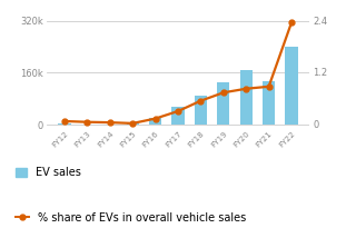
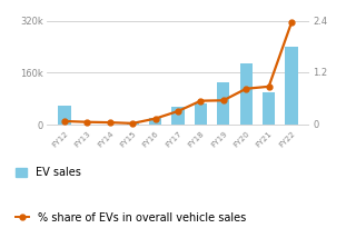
EV sales/FY12: 2k -> 60k
EV sales/FY18: 90k -> 65k
% share of EVs in overall vehicle sales/FY19: 0.73 -> 0.55
EV sales/FY20: 168k -> 190k
EV sales/FY21: 135k -> 100k
